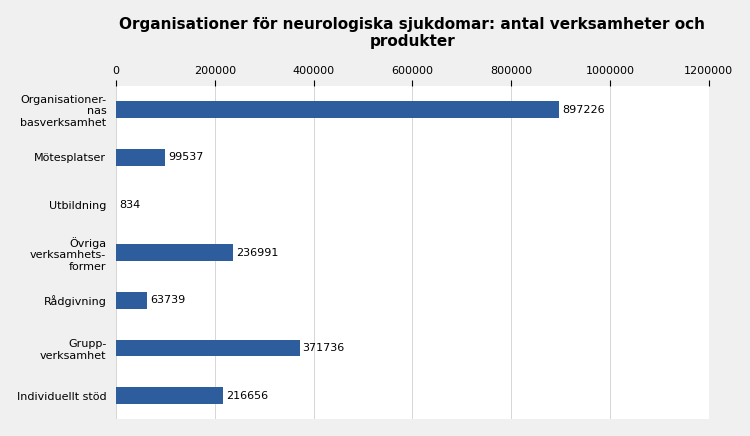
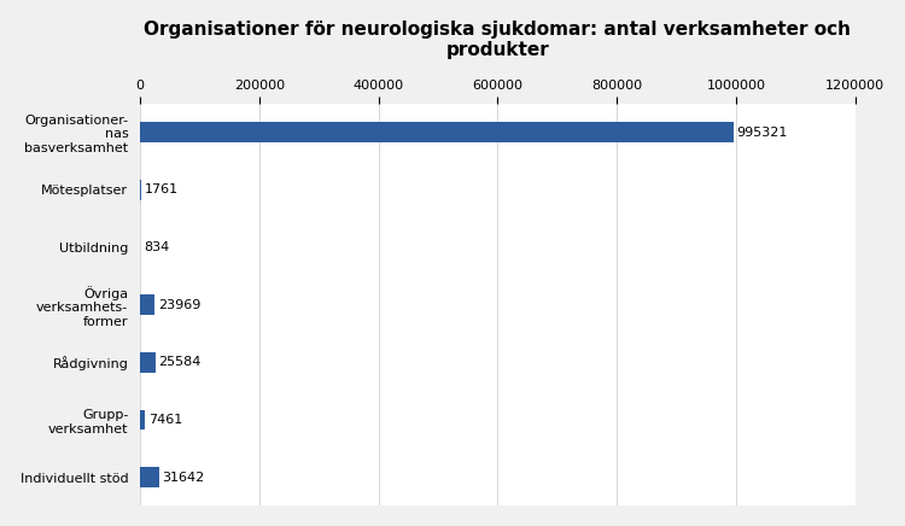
Organisationer- nas basverksamhet: 897226 -> 995321
Mötesplatser: 99537 -> 1761
Övriga verksamhets- former: 236991 -> 23969
Rådgivning: 63739 -> 25584
Grupp- verksamhet: 371736 -> 7461
Individuellt stöd: 216656 -> 31642
